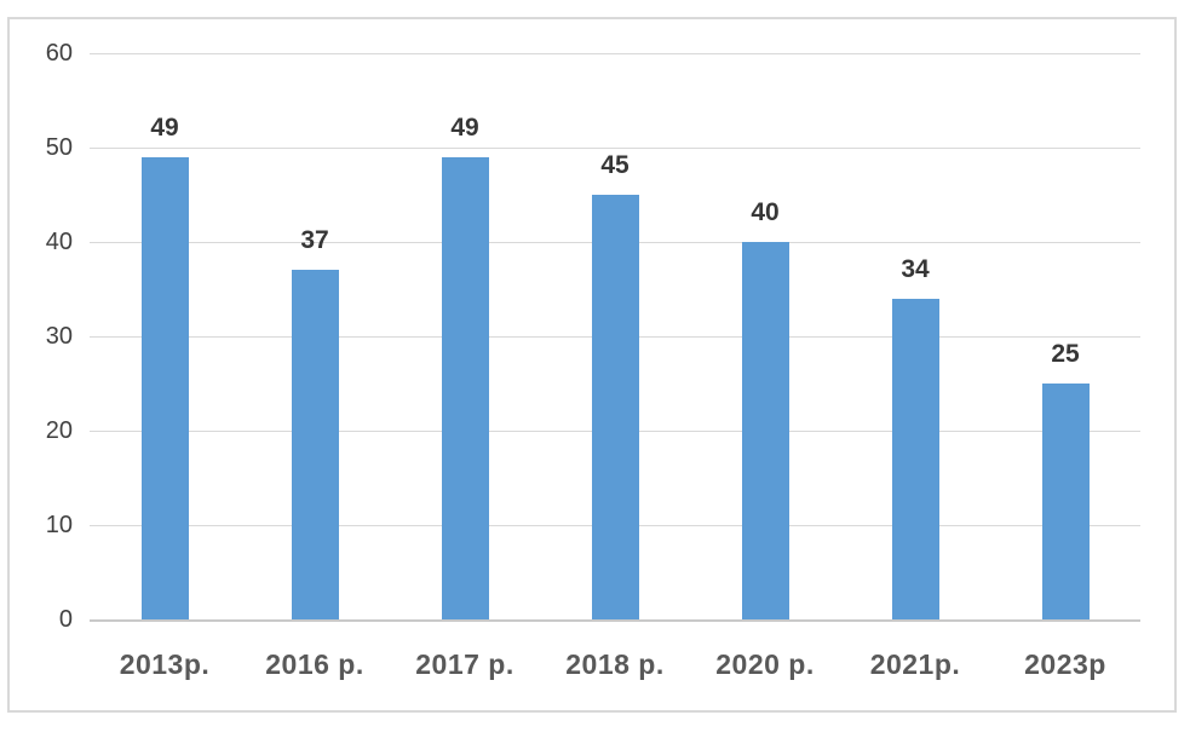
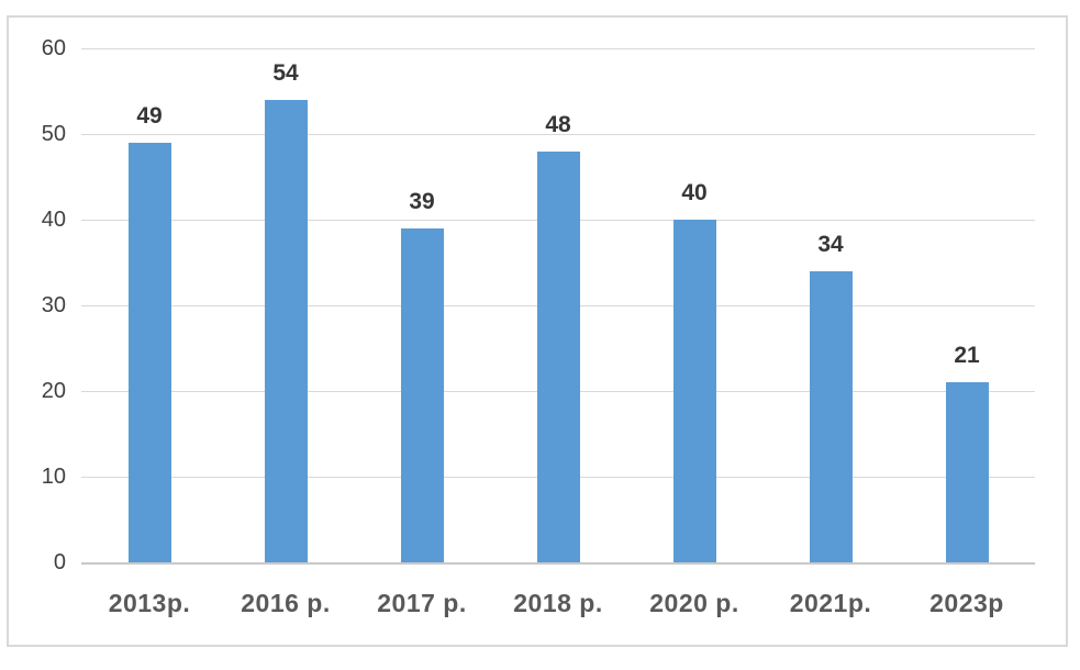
2016 p.: 37 -> 54
2017 p.: 49 -> 39
2018 p.: 45 -> 48
2023p: 25 -> 21
